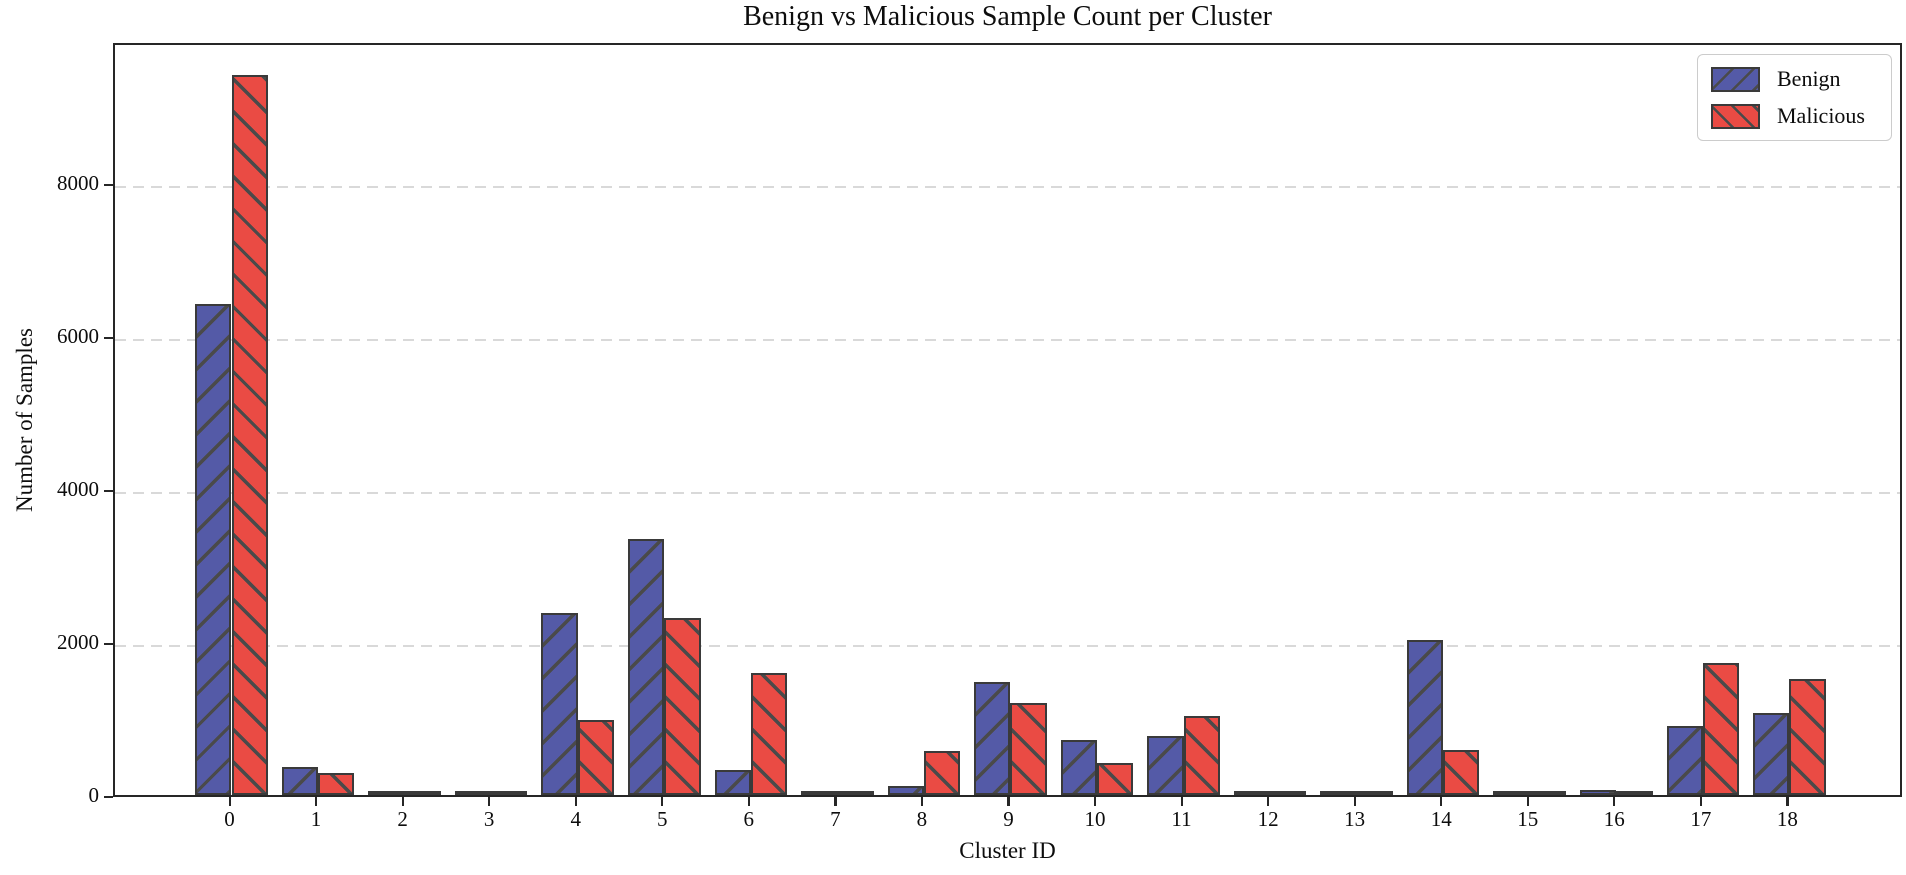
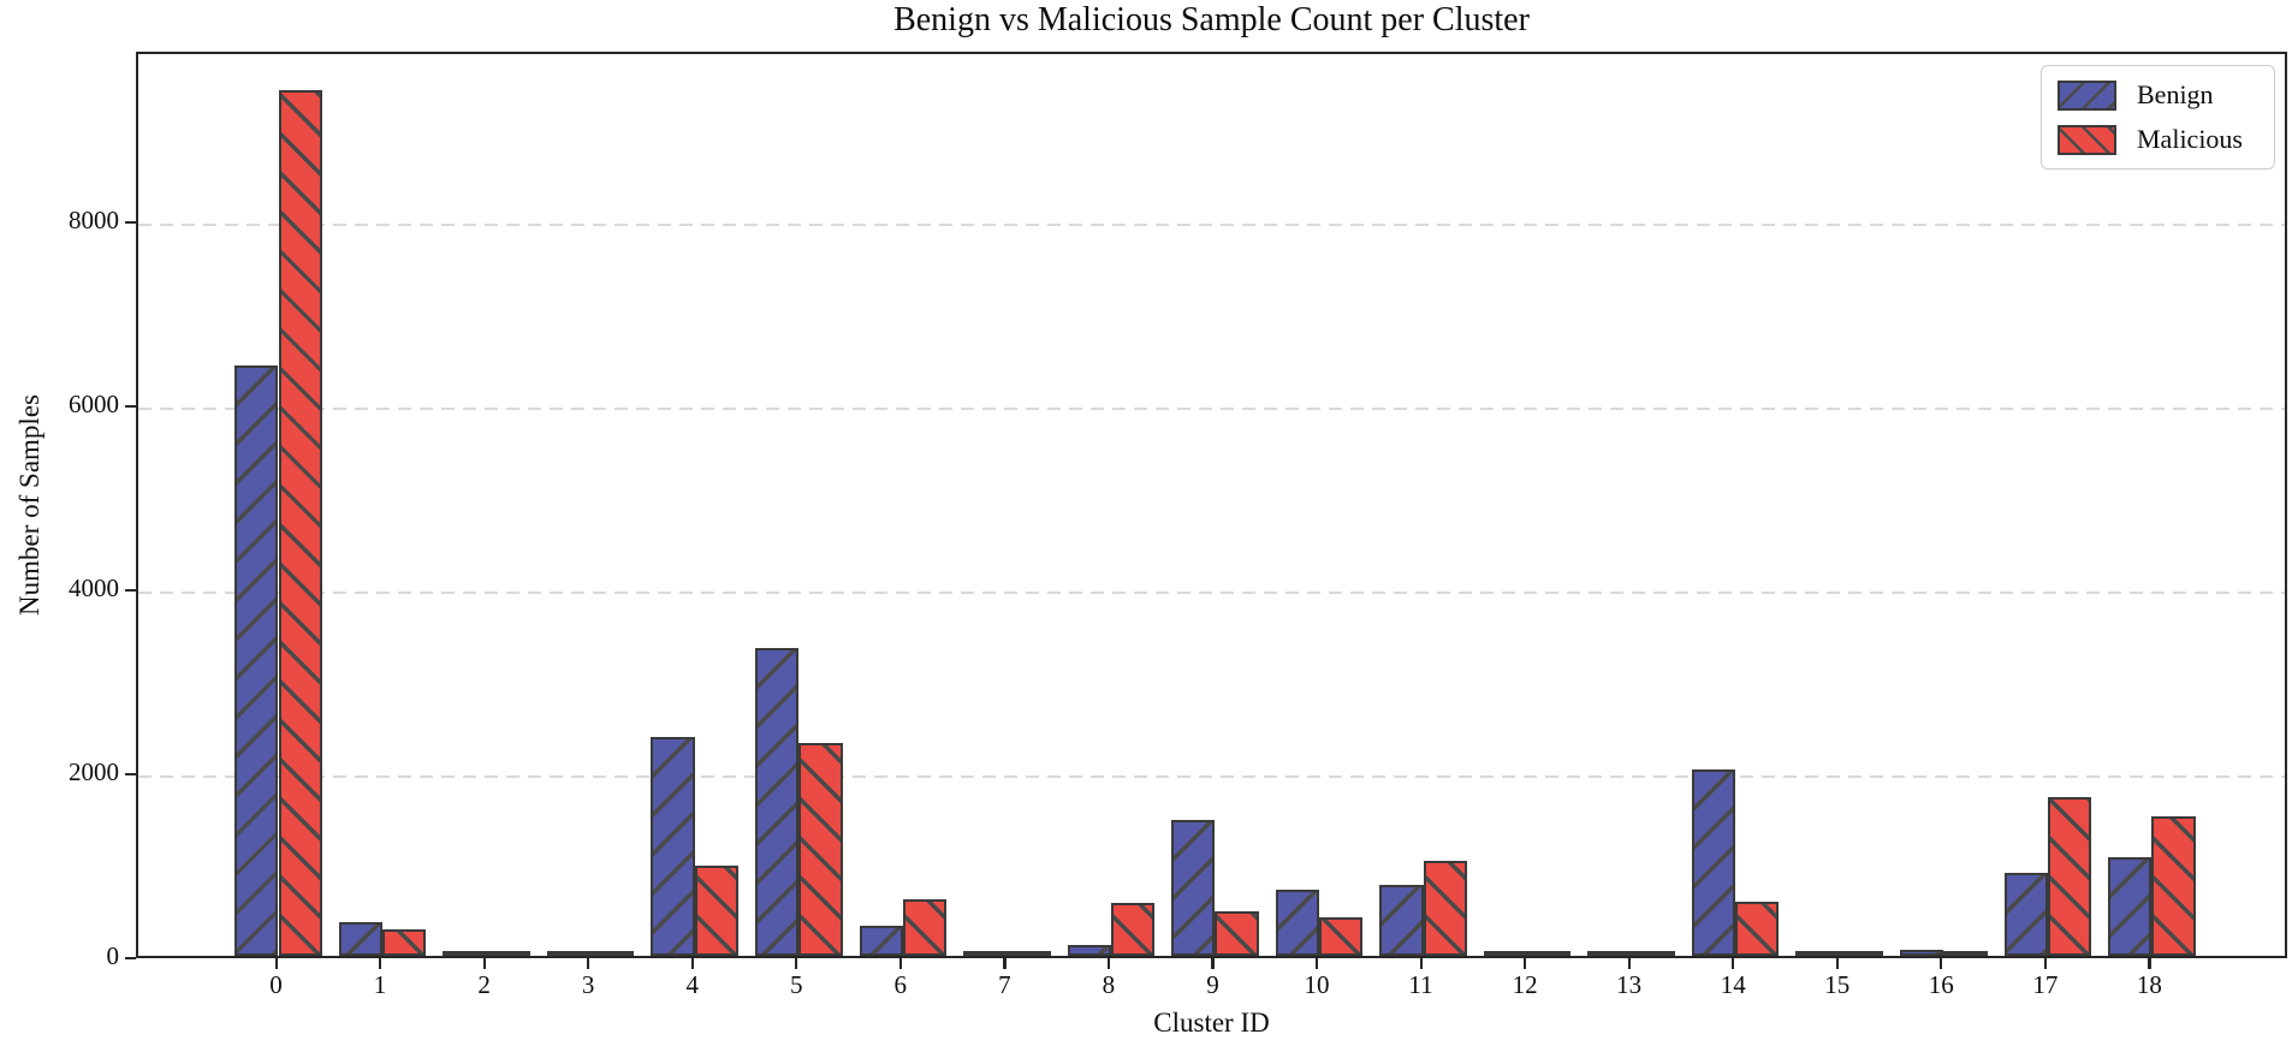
Malicious/6: 1600 -> 600
Malicious/9: 1200 -> 500
